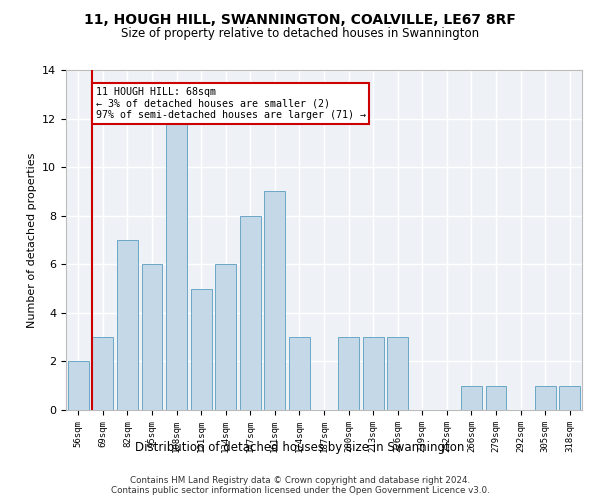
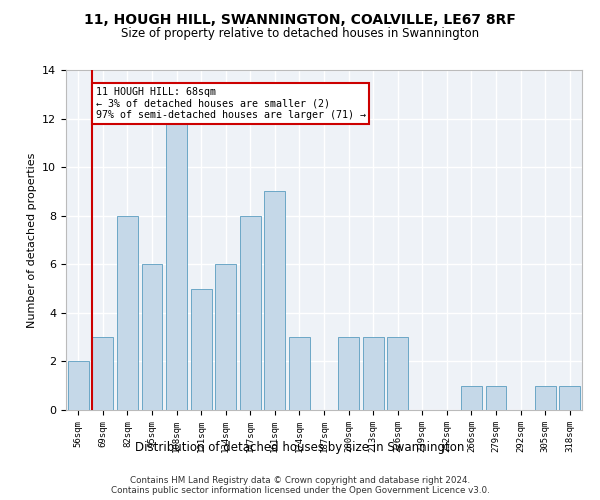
82sqm: 7 -> 8
